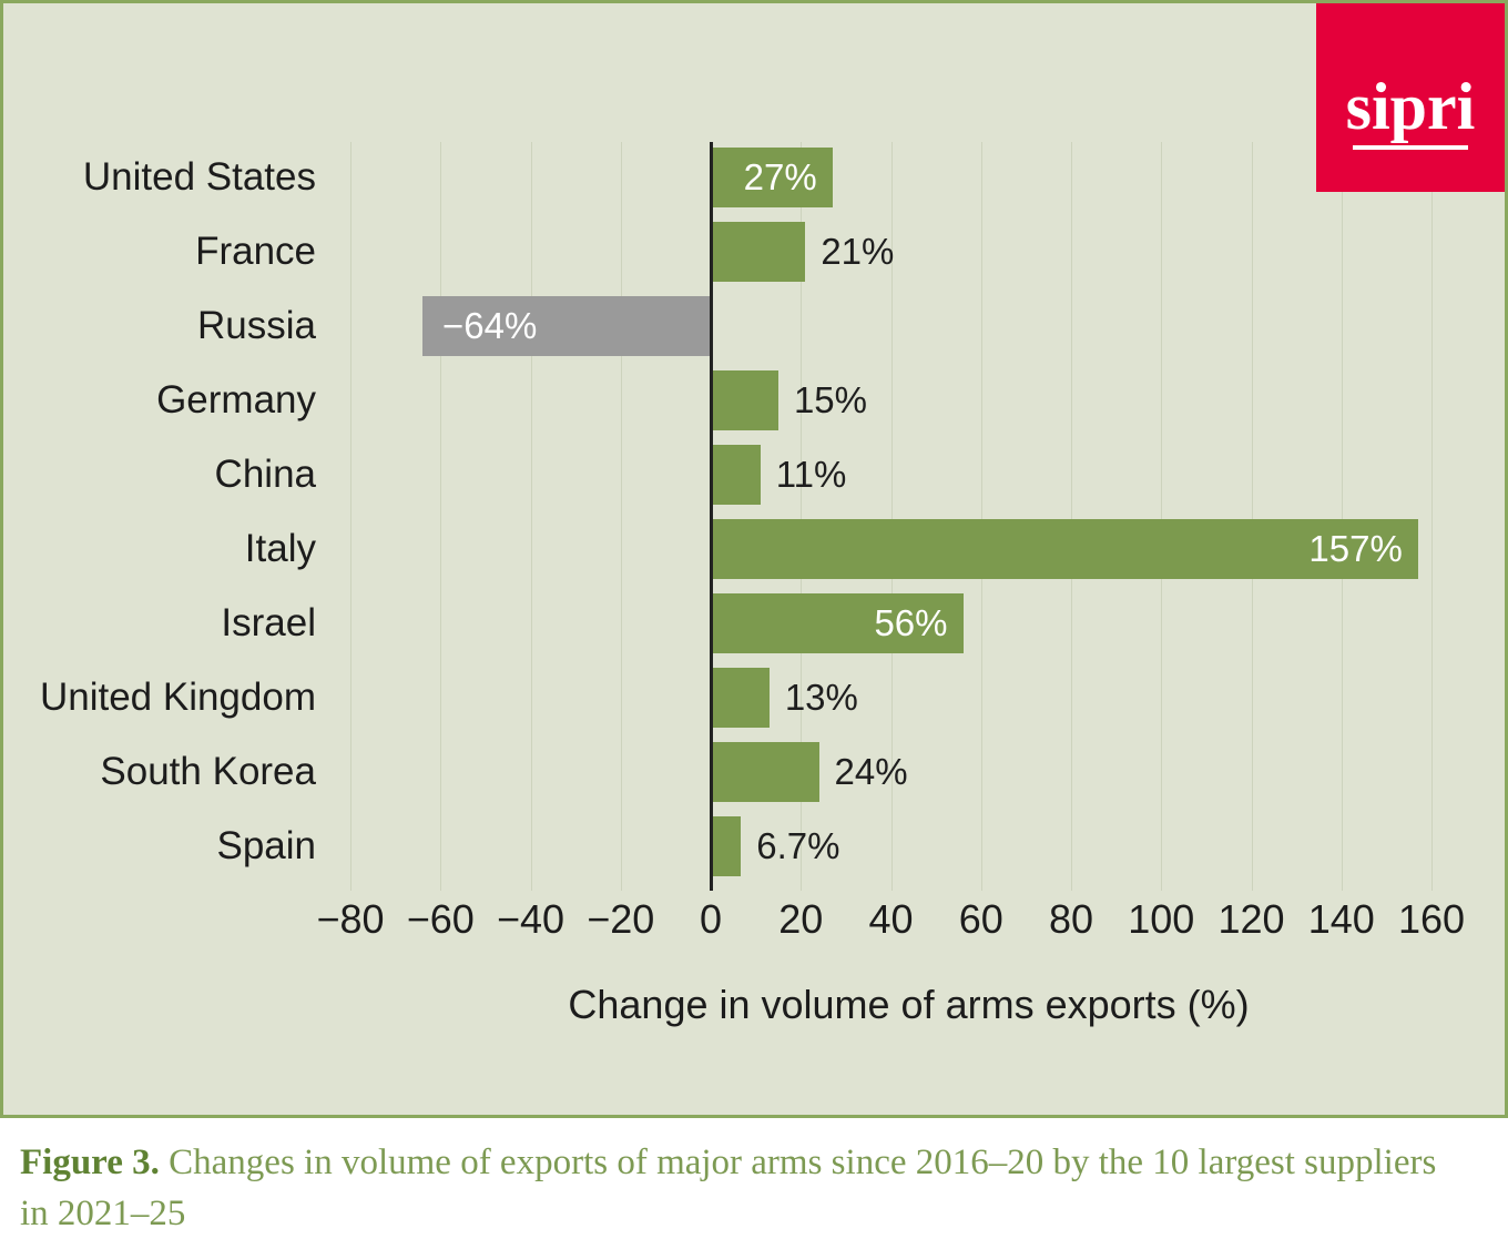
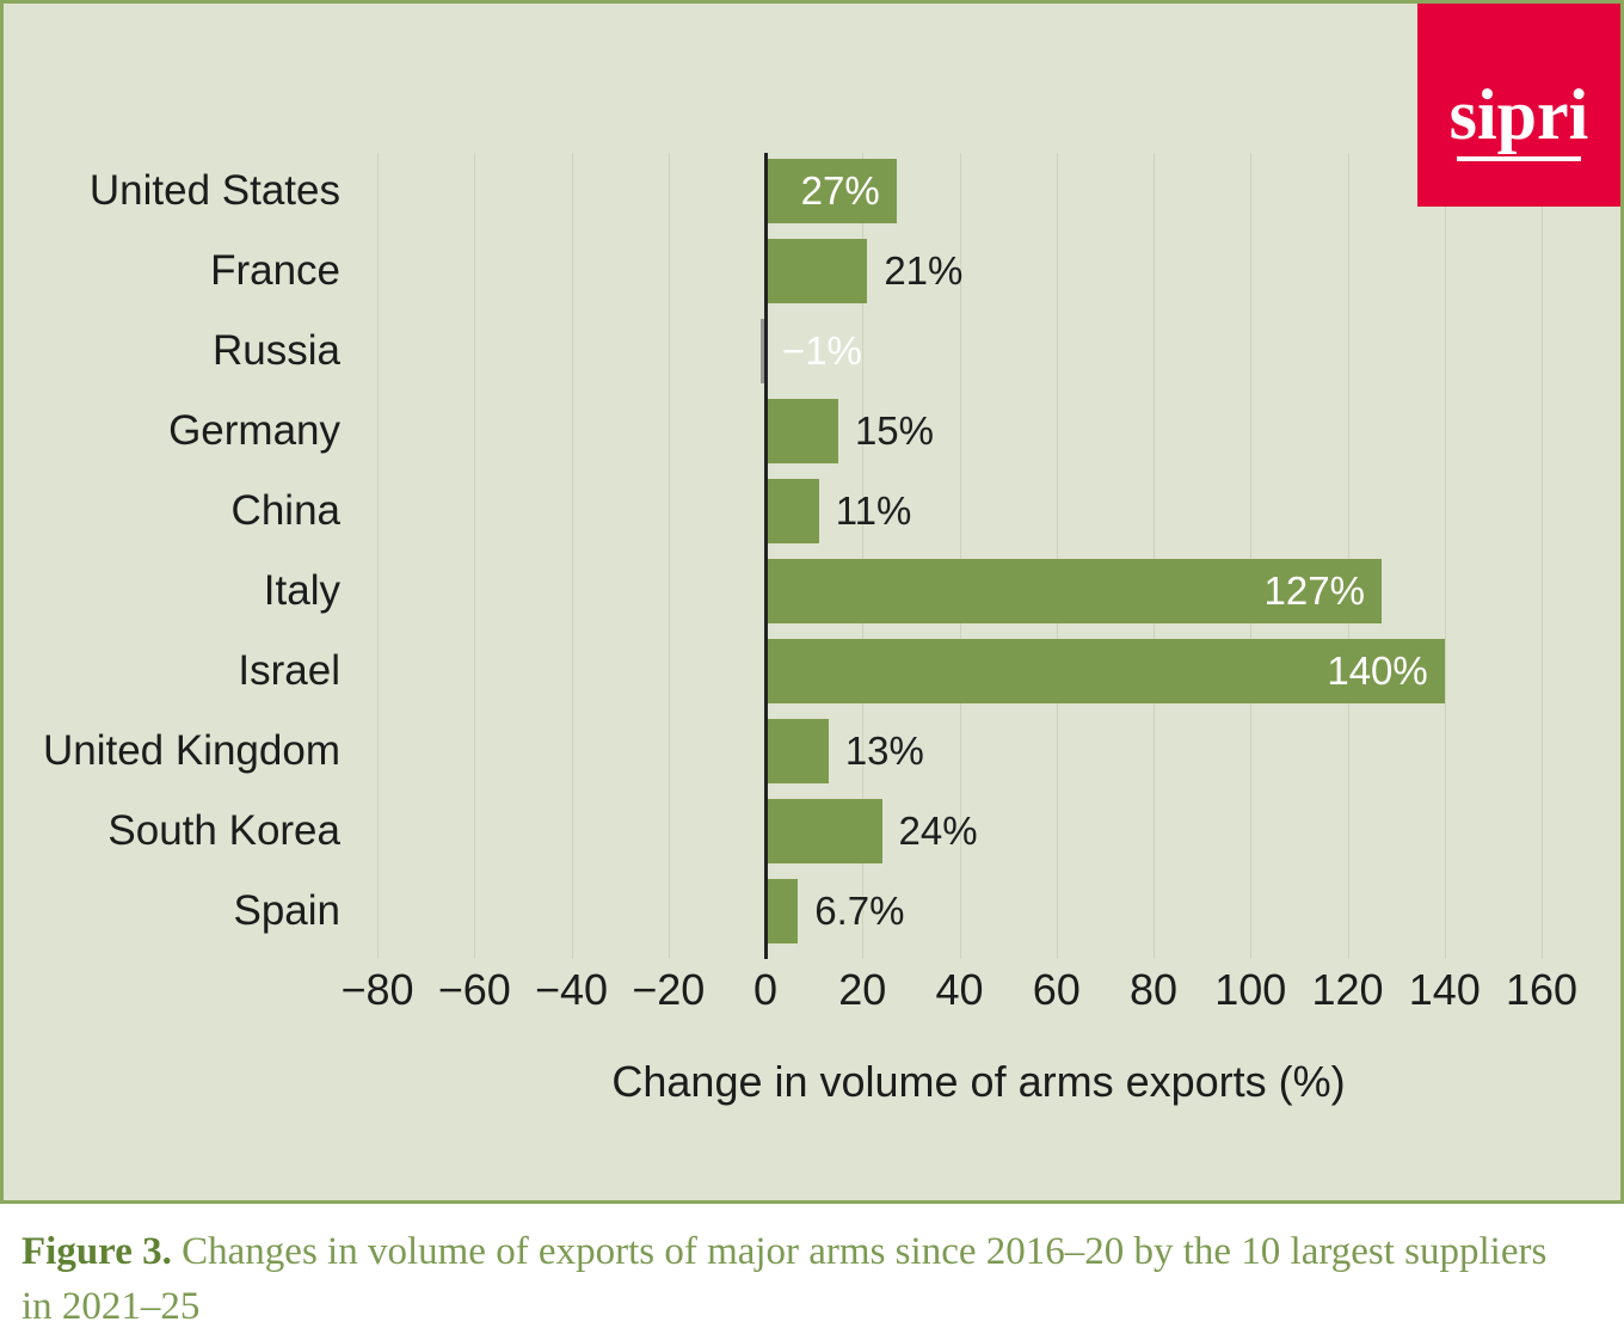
Russia: −64% -> −1%
Italy: 157% -> 127%
Israel: 56% -> 140%
